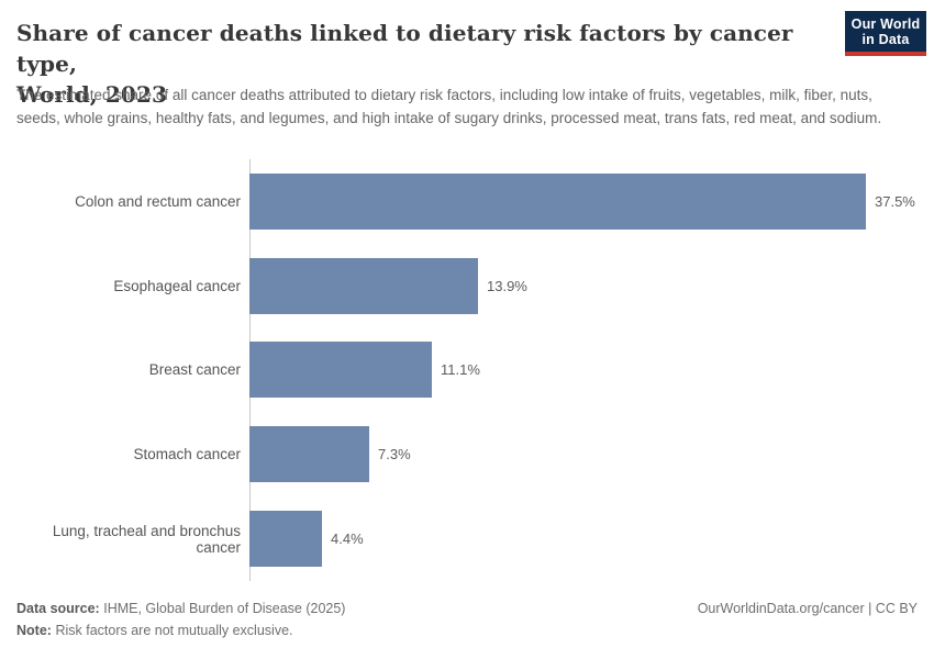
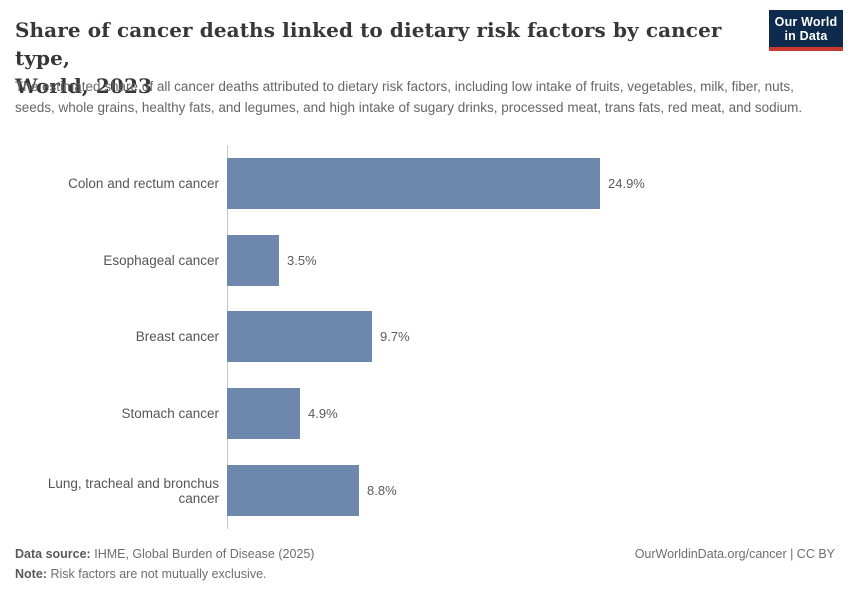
Colon and rectum cancer: 37.5% -> 24.9%
Esophageal cancer: 13.9% -> 3.5%
Breast cancer: 11.1% -> 9.7%
Stomach cancer: 7.3% -> 4.9%
Lung, tracheal and bronchus cancer: 4.4% -> 8.8%
